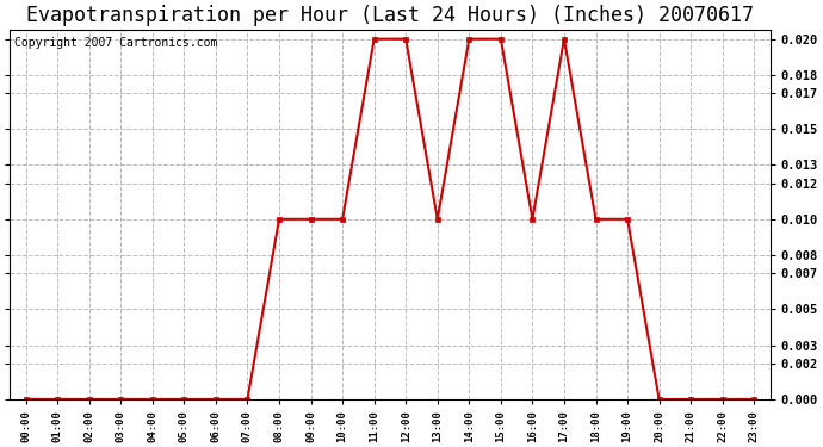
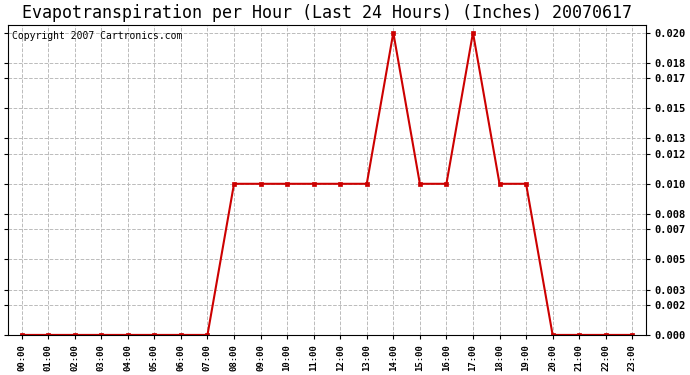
11:00: 0.02 -> 0.01
12:00: 0.02 -> 0.01
15:00: 0.02 -> 0.01
